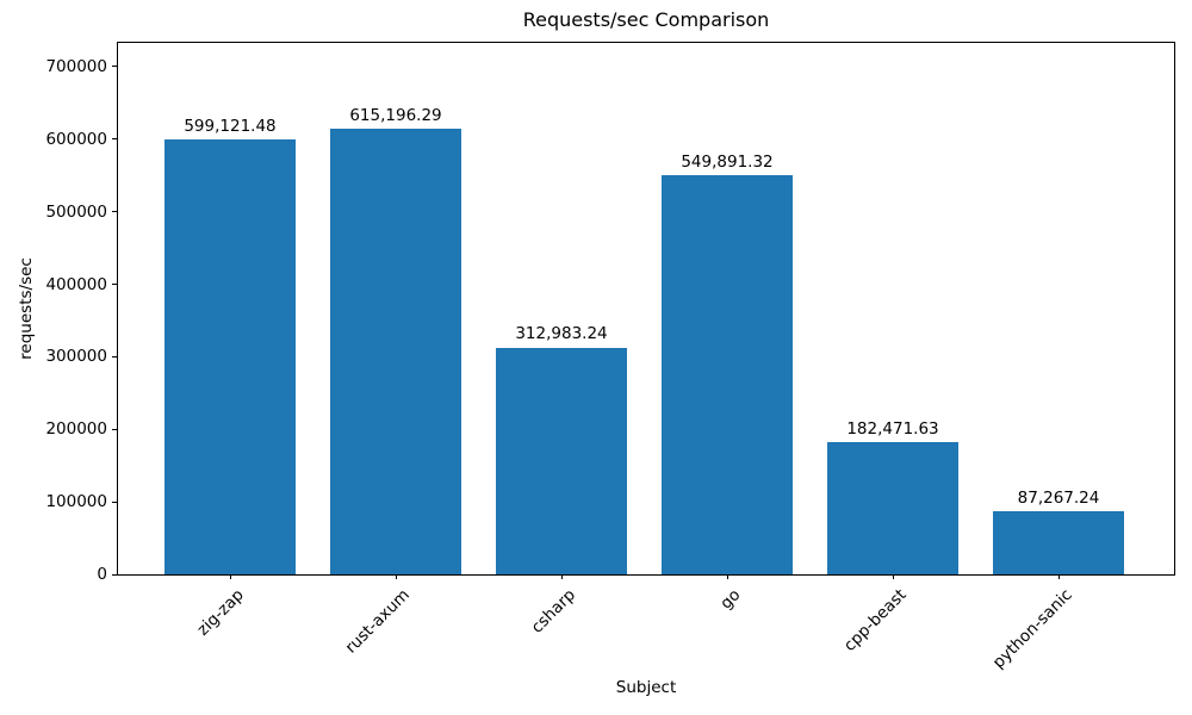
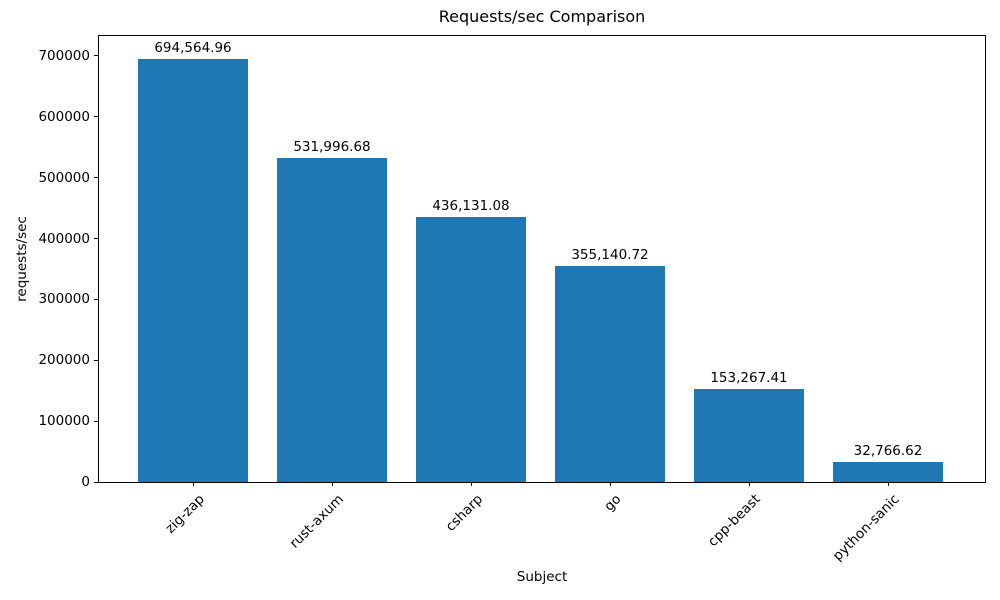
zig-zap: 599,121.48 -> 694,564.96
rust-axum: 615,196.29 -> 531,996.68
csharp: 312,983.24 -> 436,131.08
go: 549,891.32 -> 355,140.72
cpp-beast: 182,471.63 -> 153,267.41
python-sanic: 87,267.24 -> 32,766.62
